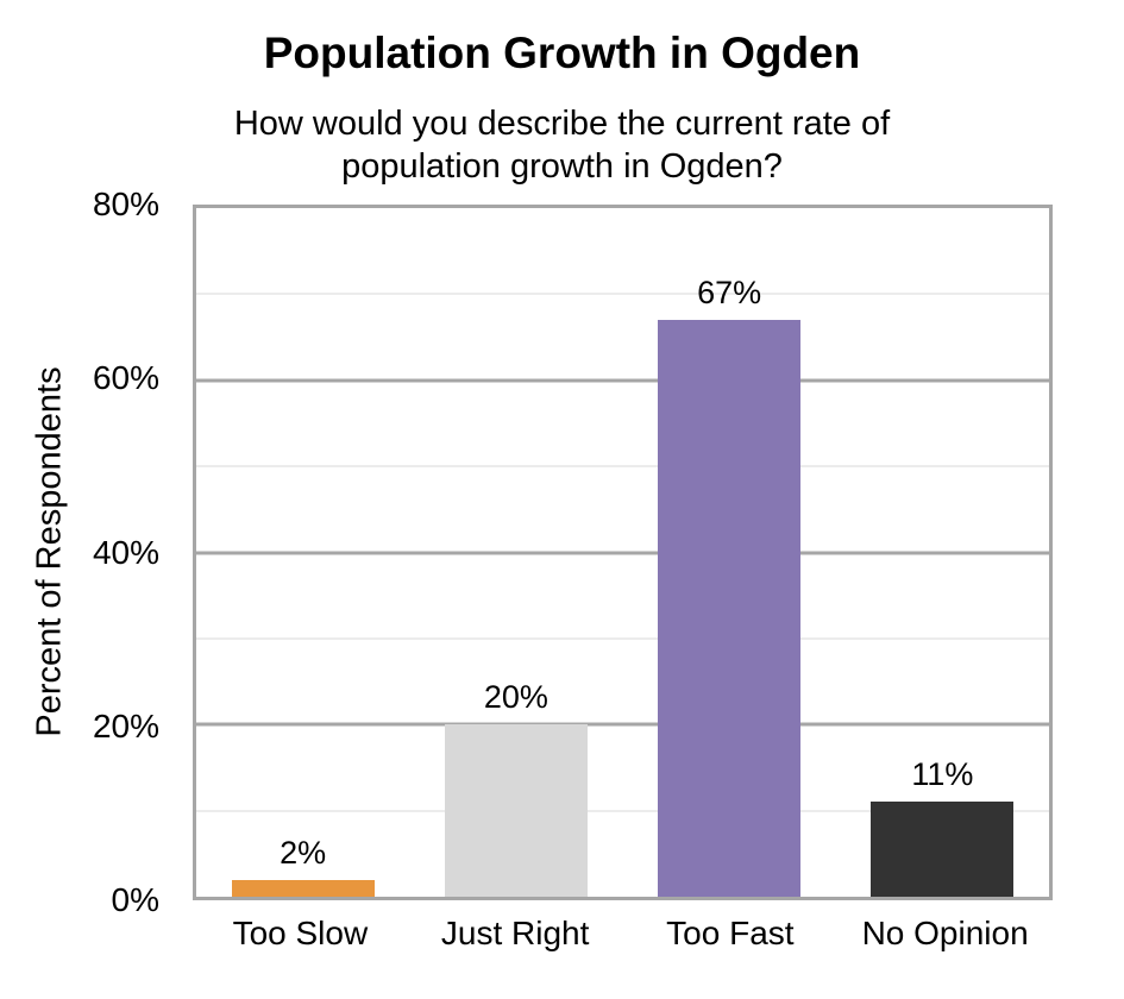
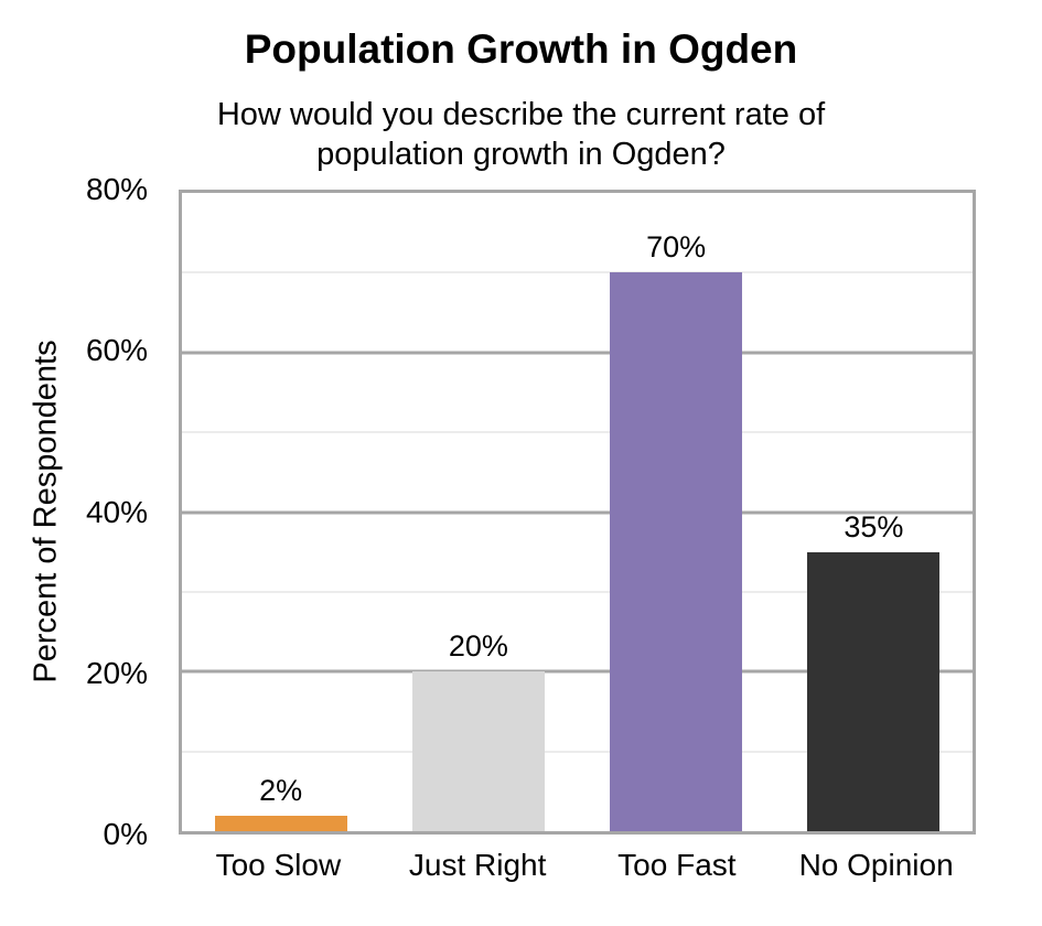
Too Fast: 67% -> 70%
No Opinion: 11% -> 35%
